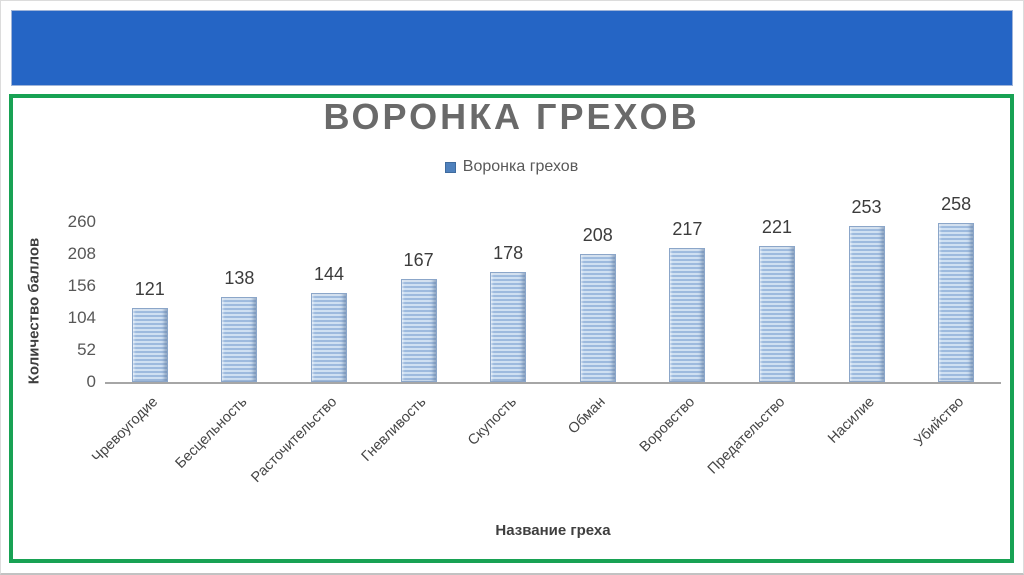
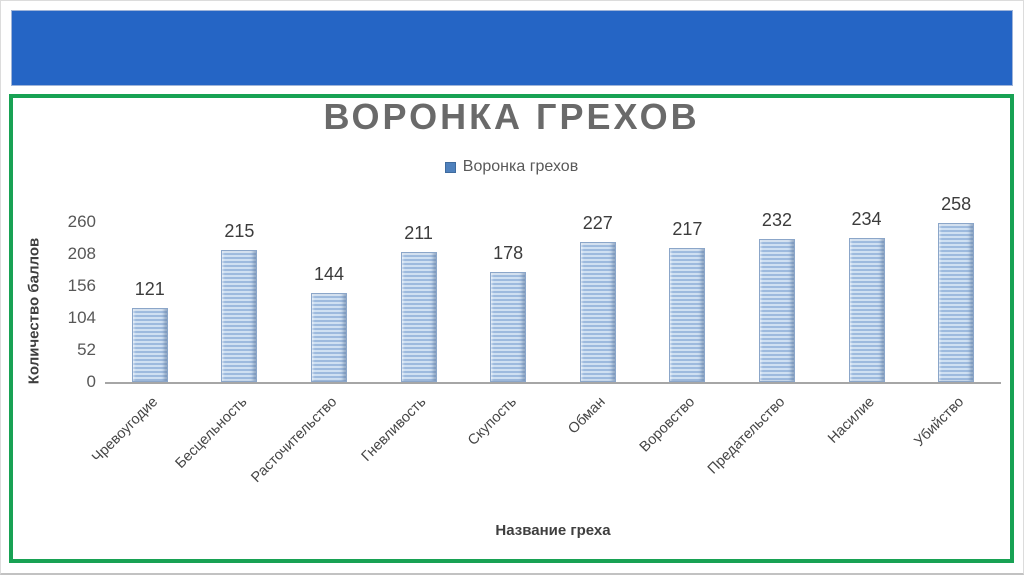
Бесцельность: 138 -> 215
Гневливость: 167 -> 211
Обман: 208 -> 227
Предательство: 221 -> 232
Насилие: 253 -> 234
